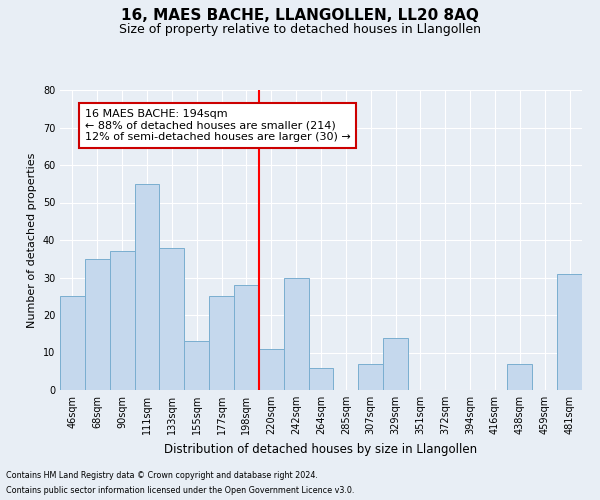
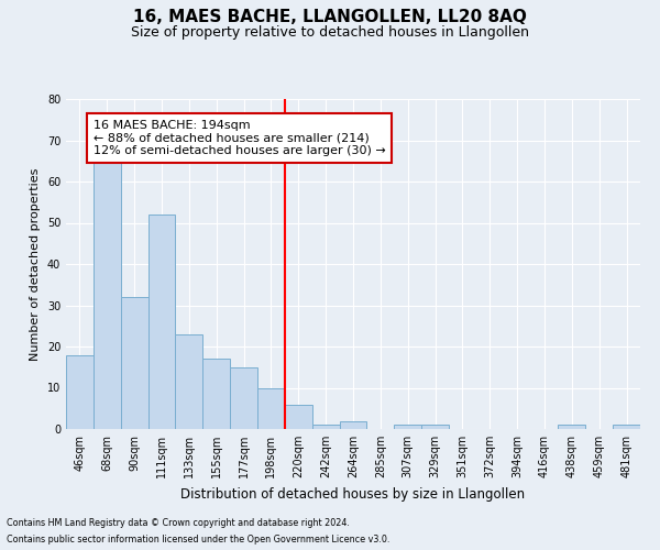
46sqm: 25 -> 18
68sqm: 35 -> 65
90sqm: 37 -> 32
111sqm: 55 -> 52
133sqm: 38 -> 23
155sqm: 13 -> 17
177sqm: 25 -> 15
198sqm: 28 -> 10
220sqm: 11 -> 6
242sqm: 30 -> 1
264sqm: 6 -> 2
307sqm: 7 -> 1
329sqm: 14 -> 1
438sqm: 7 -> 1
481sqm: 31 -> 1
